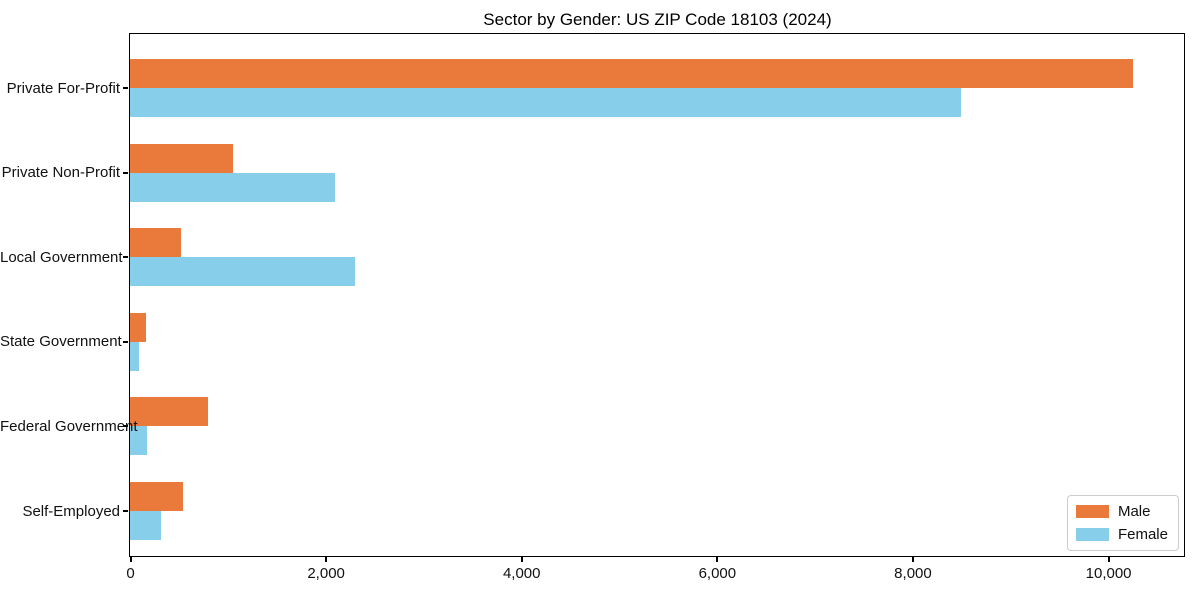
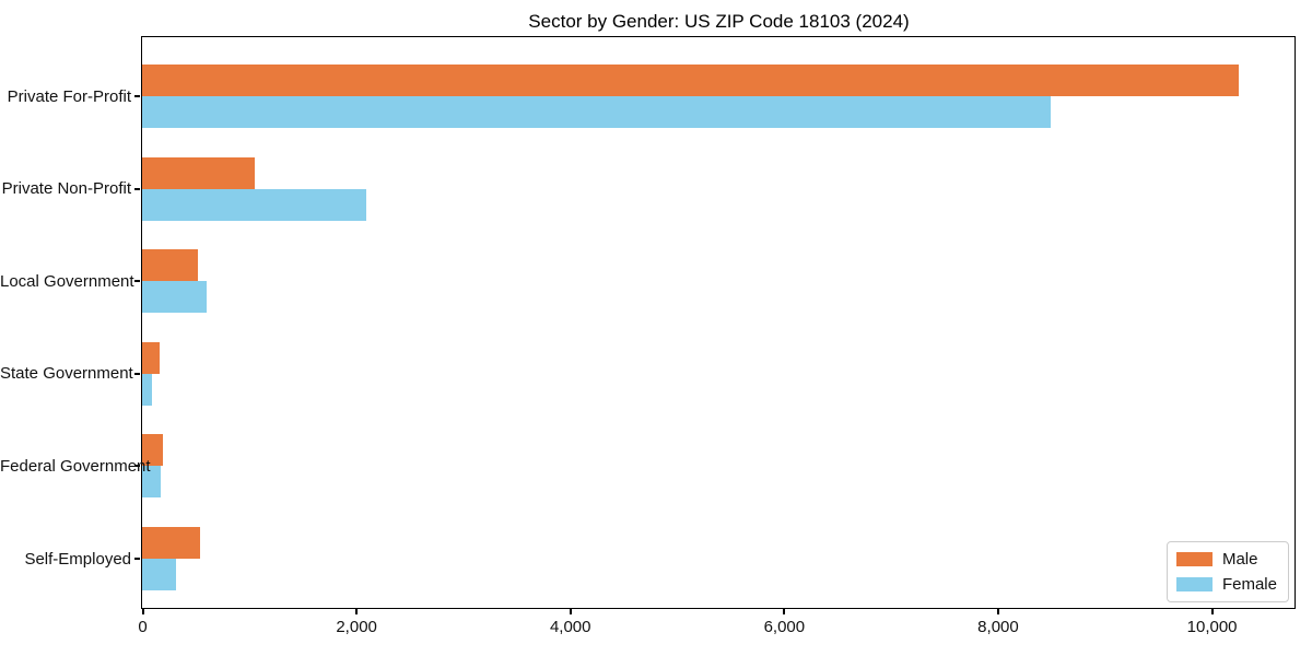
Female/Local Government: 2300 -> 600
Male/Federal Government: 800 -> 200
